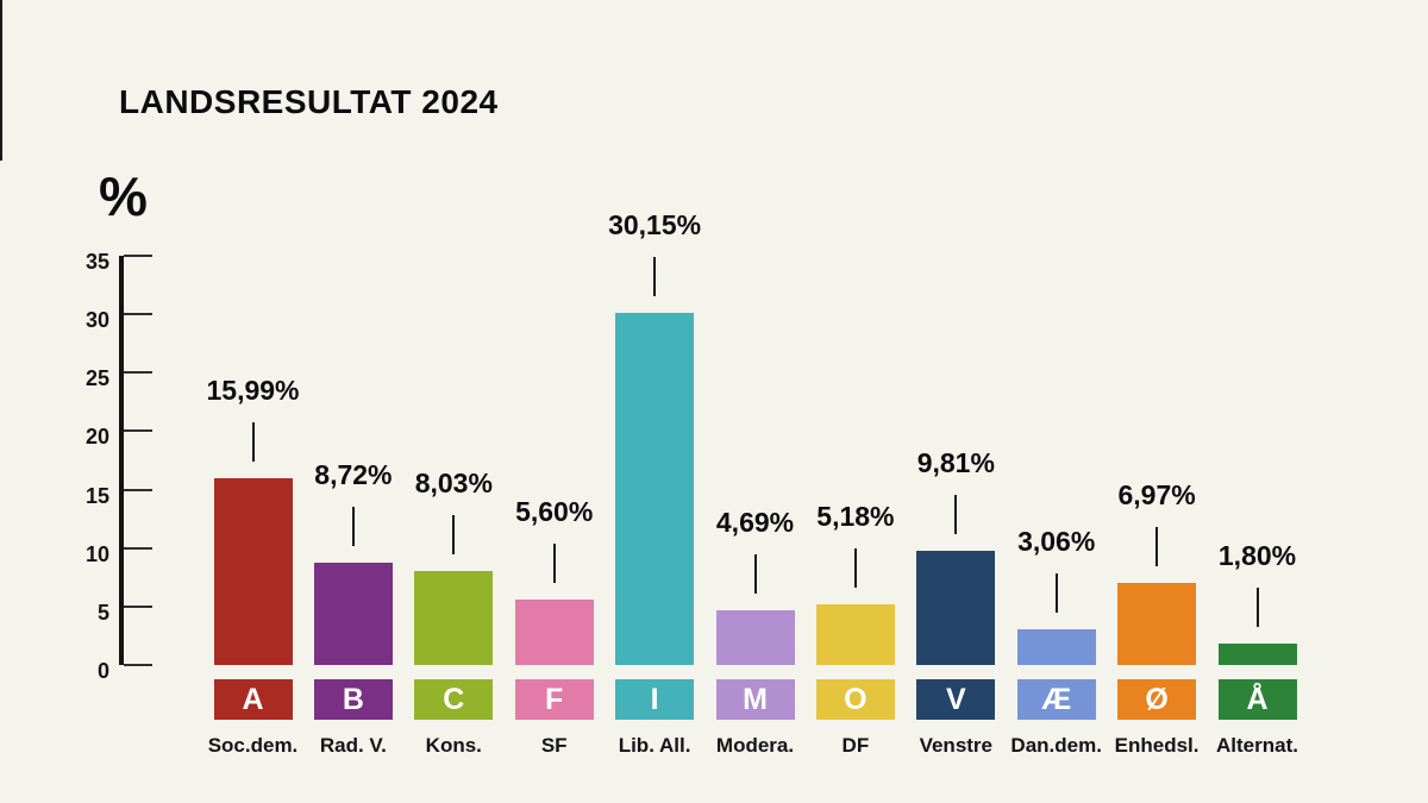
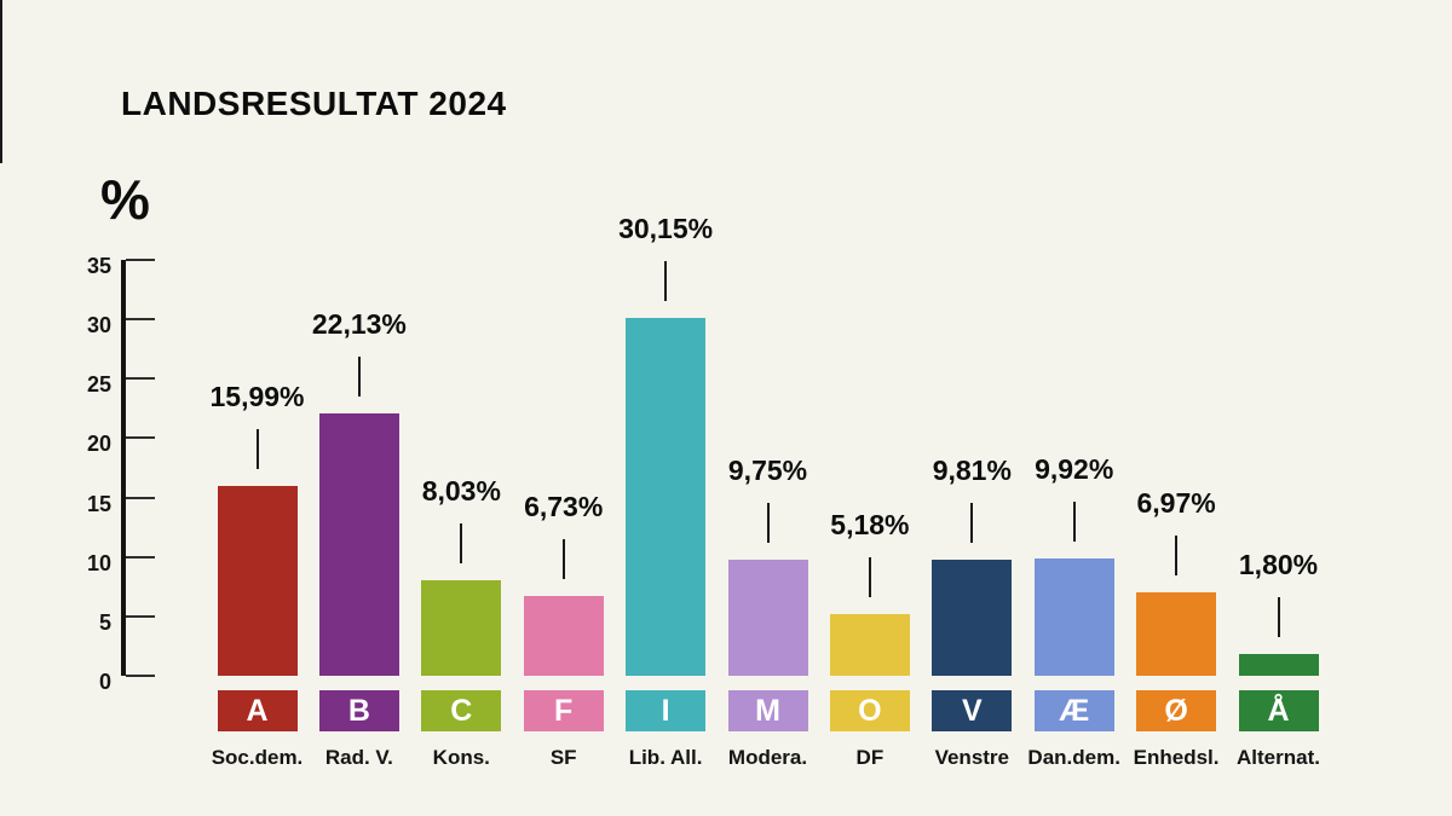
B: 8,72% -> 22,13%
F: 5,60% -> 6,73%
M: 4,69% -> 9,75%
Æ: 3,06% -> 9,92%
